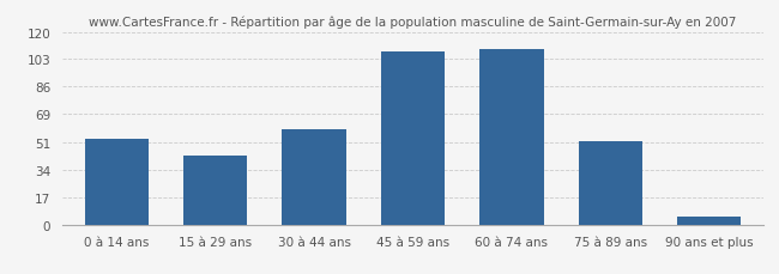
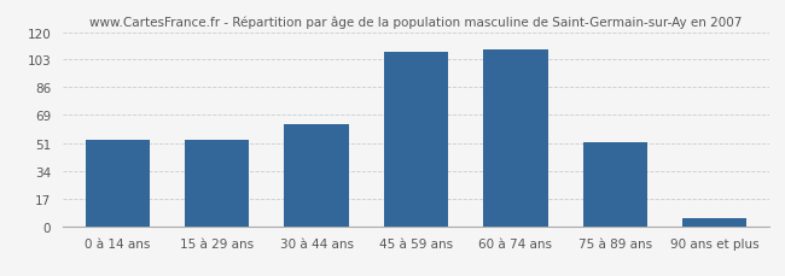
15 à 29 ans: 43 -> 53
30 à 44 ans: 59 -> 63
